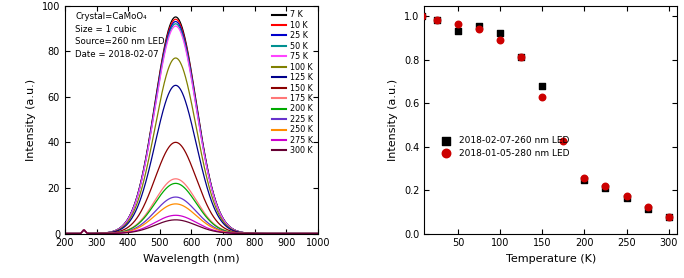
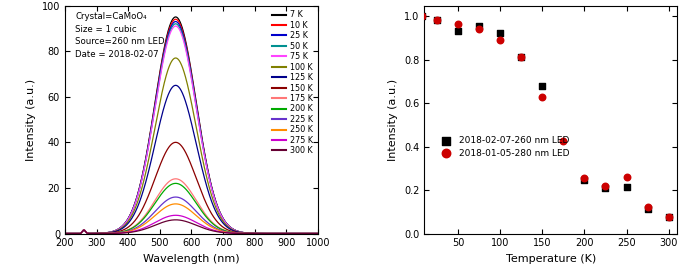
2018-02-07-260 nm LED/250: 0.165 -> 0.215
2018-01-05-280 nm LED/250: 0.175 -> 0.260
